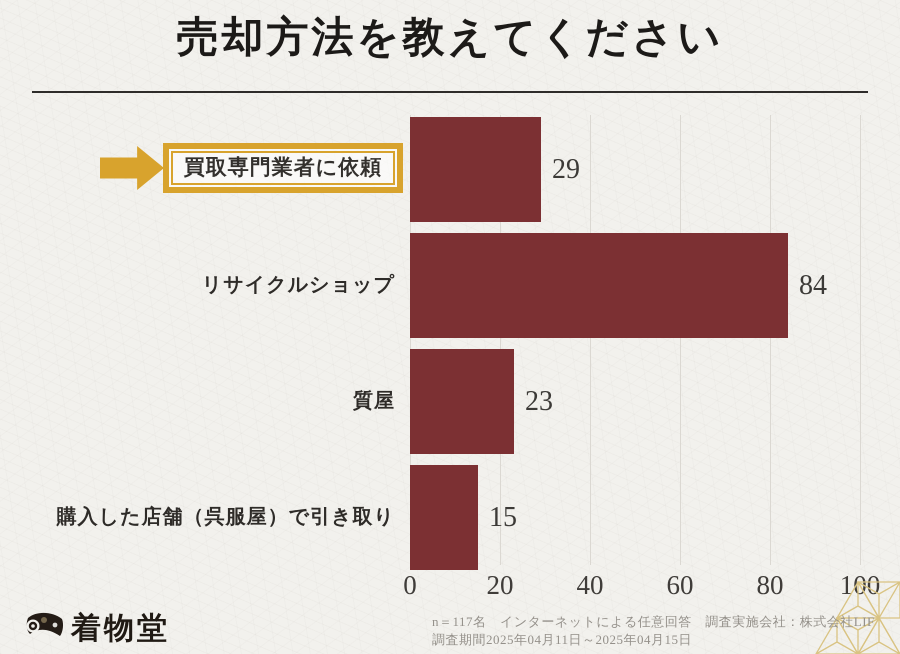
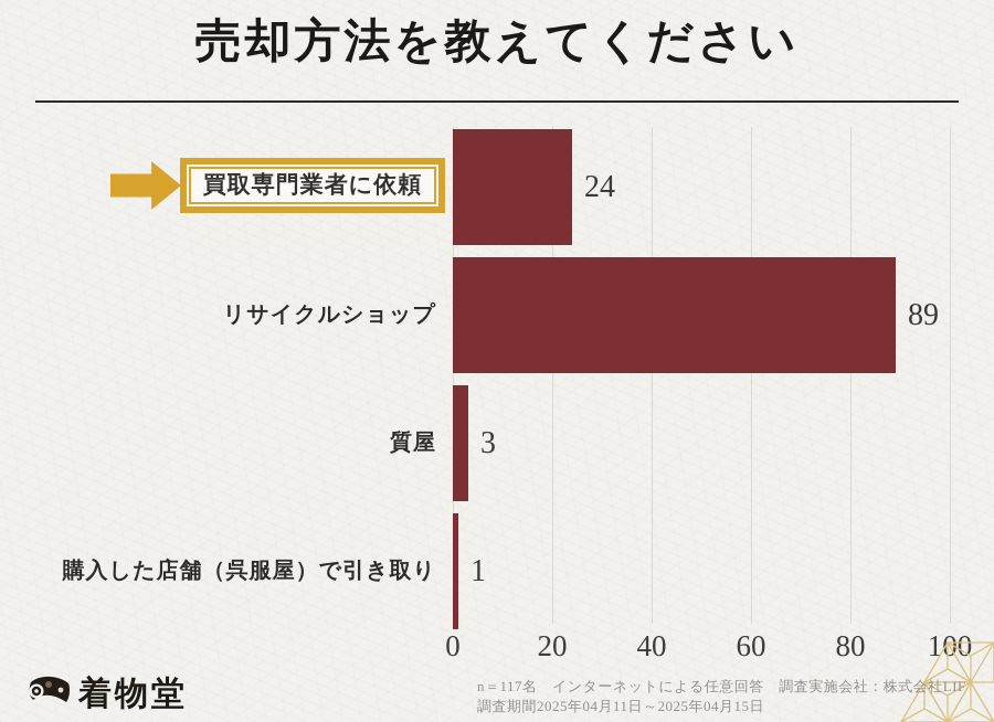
買取専門業者に依頼: 29 -> 24
リサイクルショップ: 84 -> 89
質屋: 23 -> 3
購入した店舗（呉服屋）で引き取り: 15 -> 1
